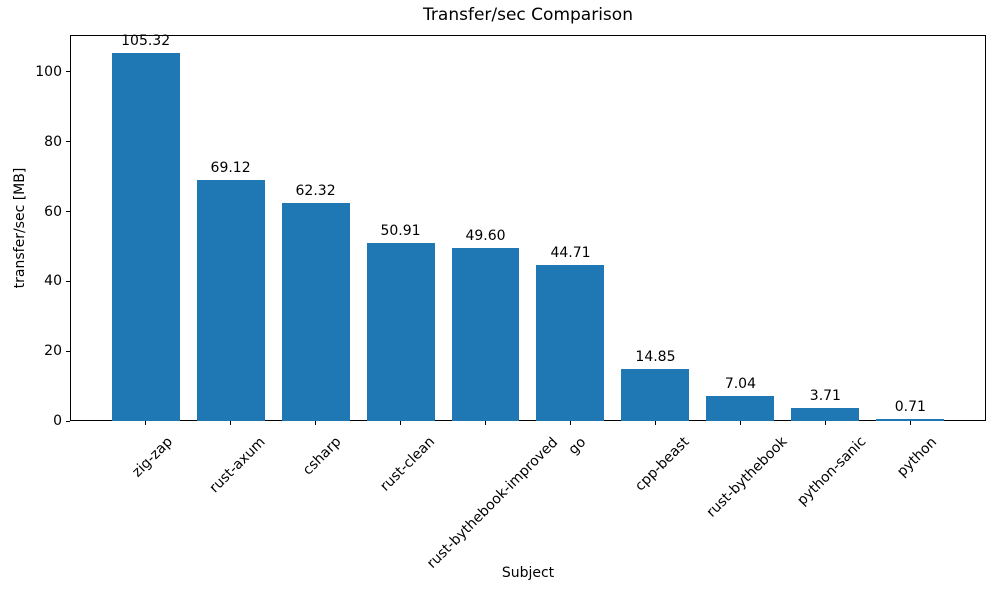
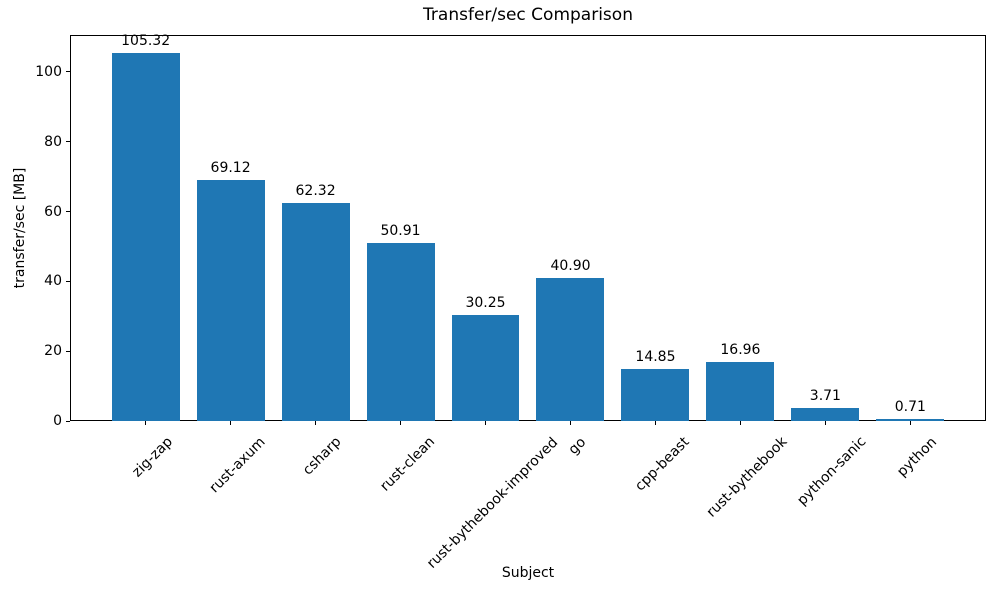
rust-bythebook-improved: 49.60 -> 30.25
go: 44.71 -> 40.90
rust-bythebook: 7.04 -> 16.96
